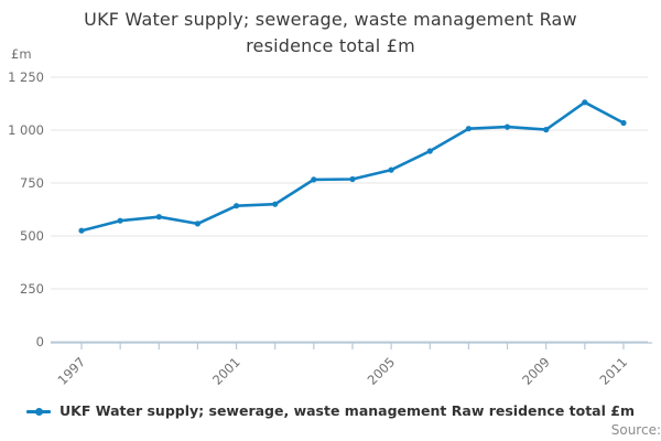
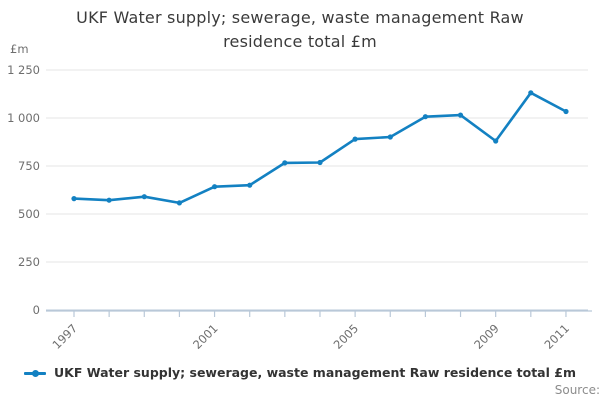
1997: 520 -> 580
2005: 810 -> 890
2009: 1000 -> 880
